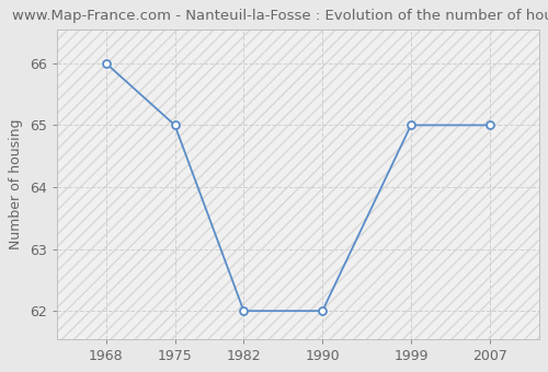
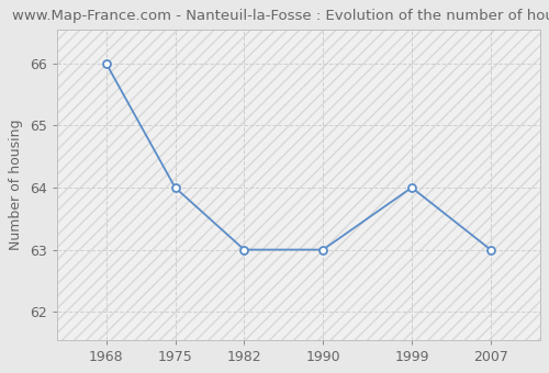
1975: 65 -> 64
1982: 62 -> 63
1990: 62 -> 63
1999: 65 -> 64
2007: 65 -> 63
